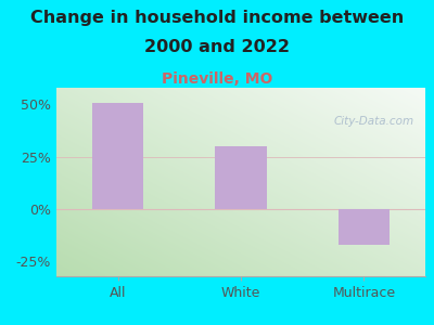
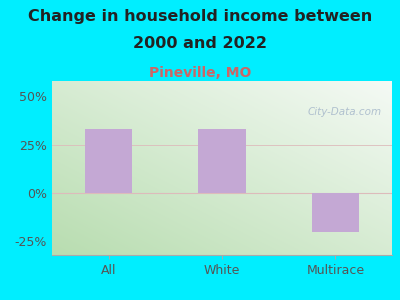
All: 51% -> 33%
White: 30% -> 33%
Multirace: -17% -> -20%
